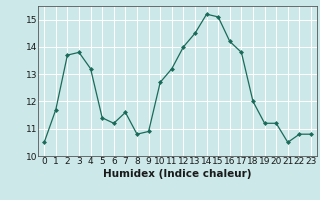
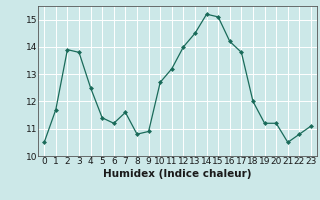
2: 13.7 -> 13.9
4: 13.2 -> 12.5
23: 10.8 -> 11.1
